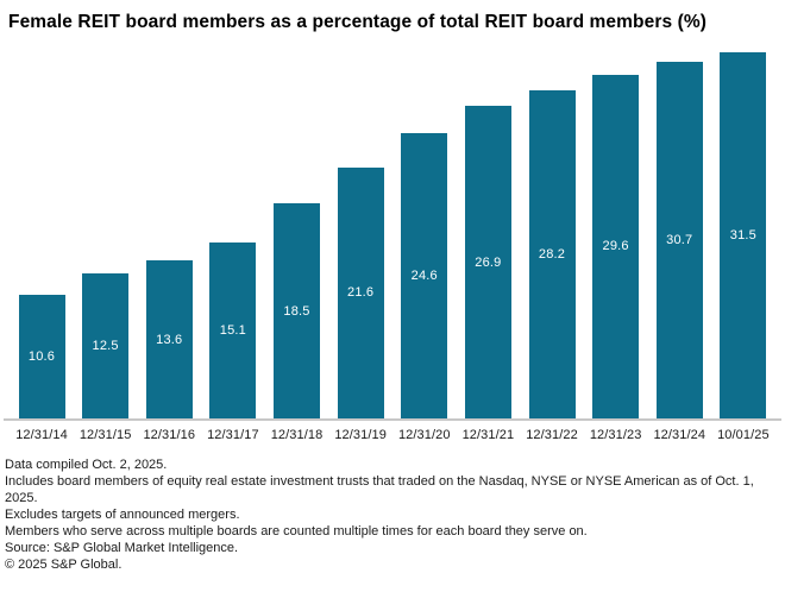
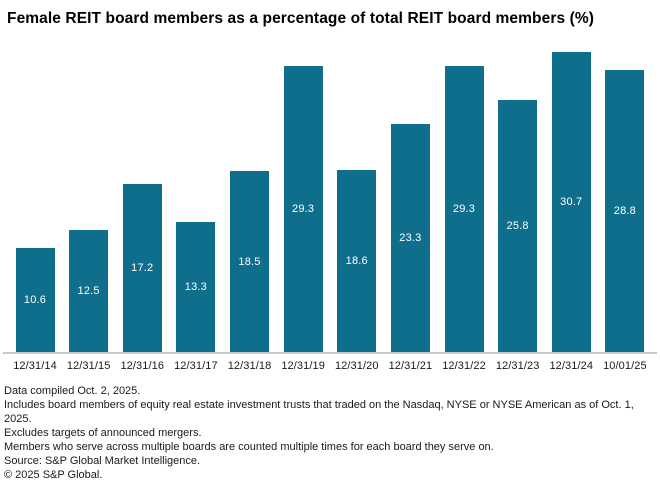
12/31/16: 13.6 -> 17.2
12/31/17: 15.1 -> 13.3
12/31/19: 21.6 -> 29.3
12/31/20: 24.6 -> 18.6
12/31/21: 26.9 -> 23.3
12/31/22: 28.2 -> 29.3
12/31/23: 29.6 -> 25.8
10/01/25: 31.5 -> 28.8
